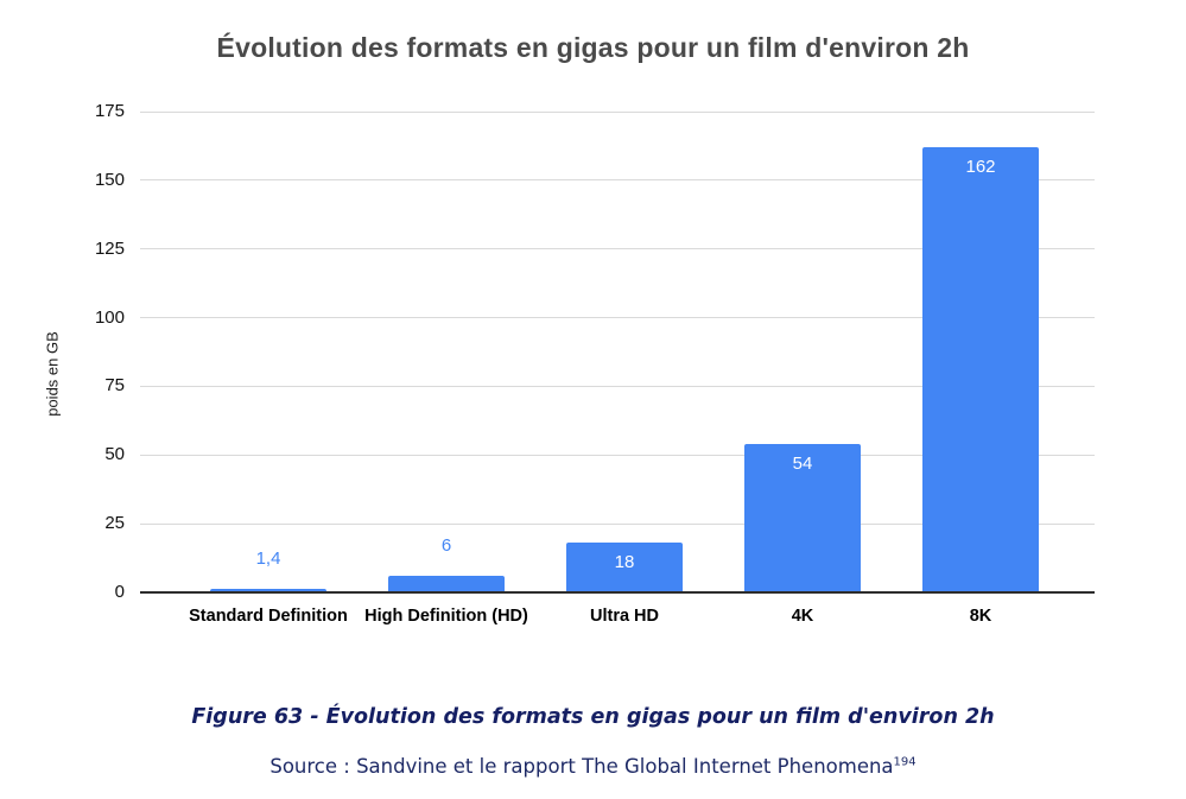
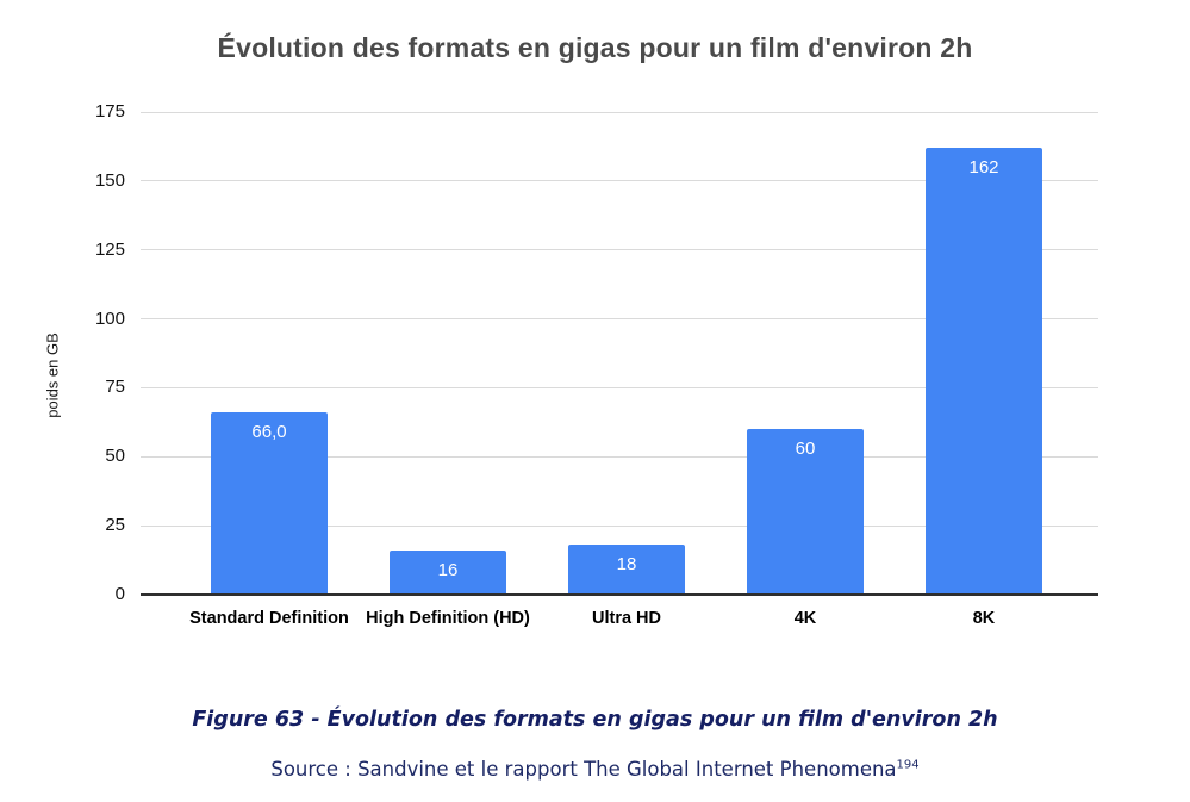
Standard Definition: 1,4 -> 66,0
High Definition (HD): 6 -> 16
4K: 54 -> 60
